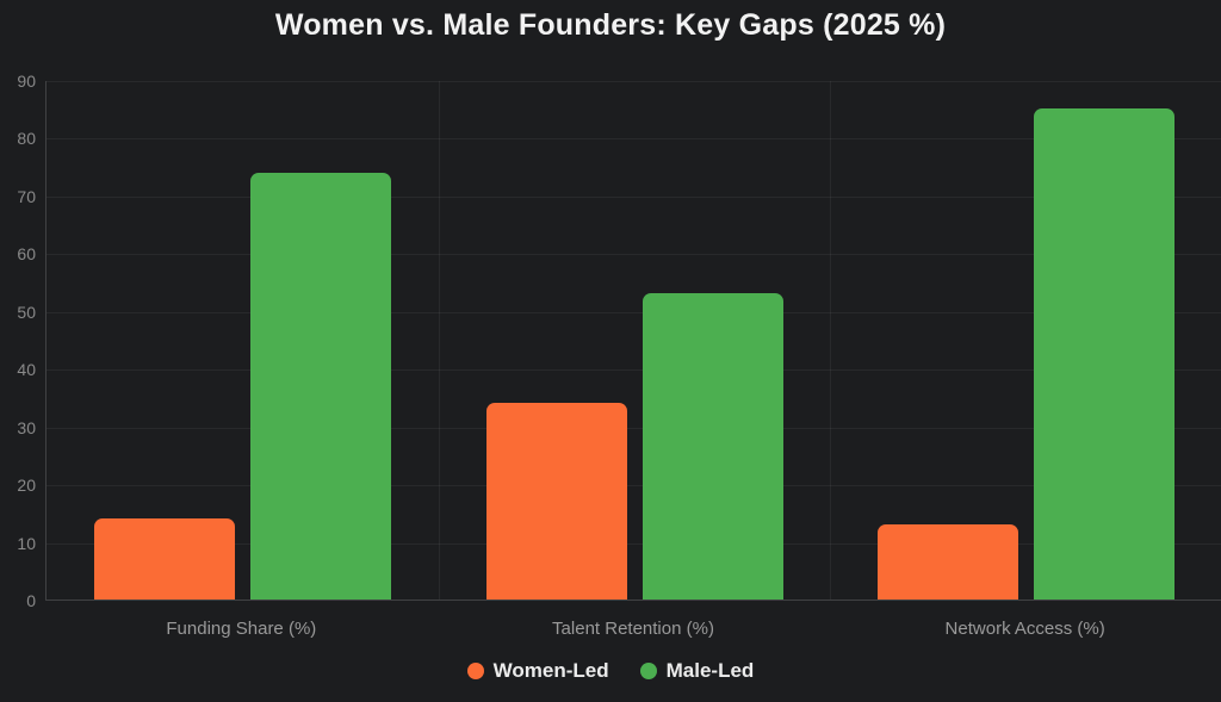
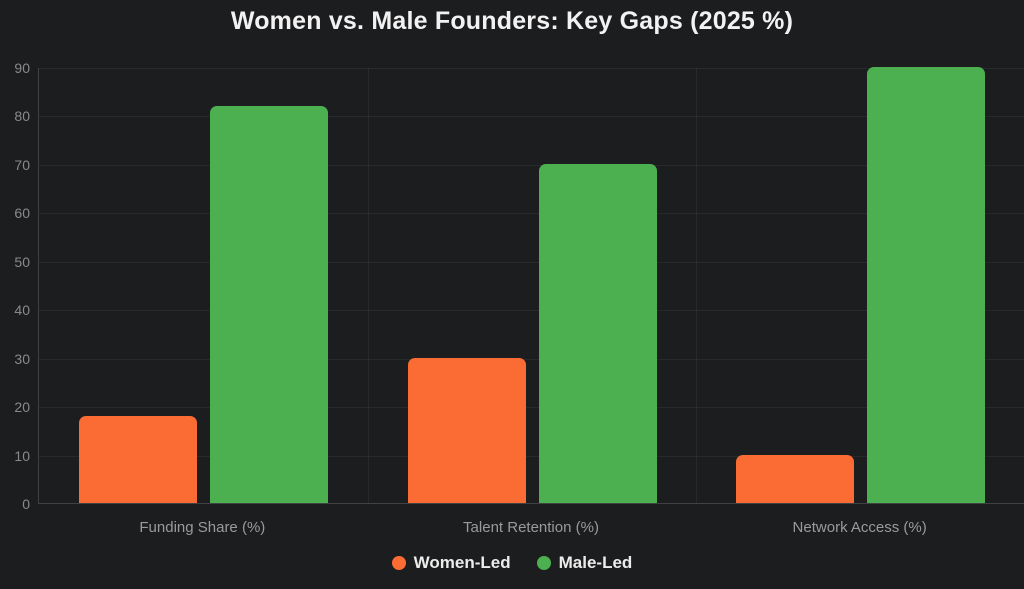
Women-Led/Funding Share (%): 14 -> 18
Male-Led/Funding Share (%): 74 -> 82
Women-Led/Talent Retention (%): 34 -> 30
Male-Led/Talent Retention (%): 53 -> 70
Women-Led/Network Access (%): 13 -> 10
Male-Led/Network Access (%): 85 -> 90
